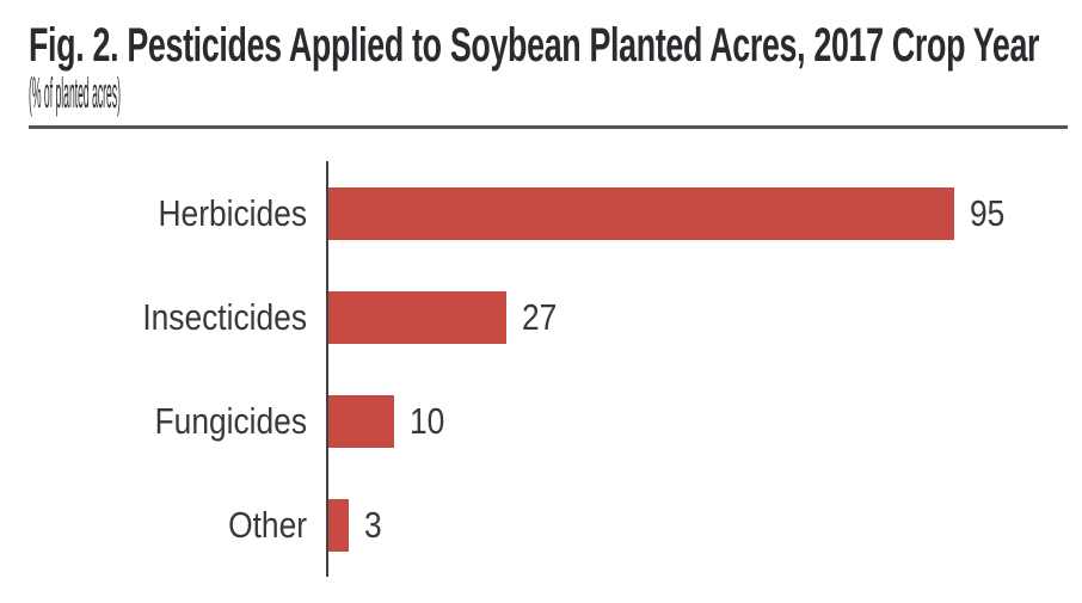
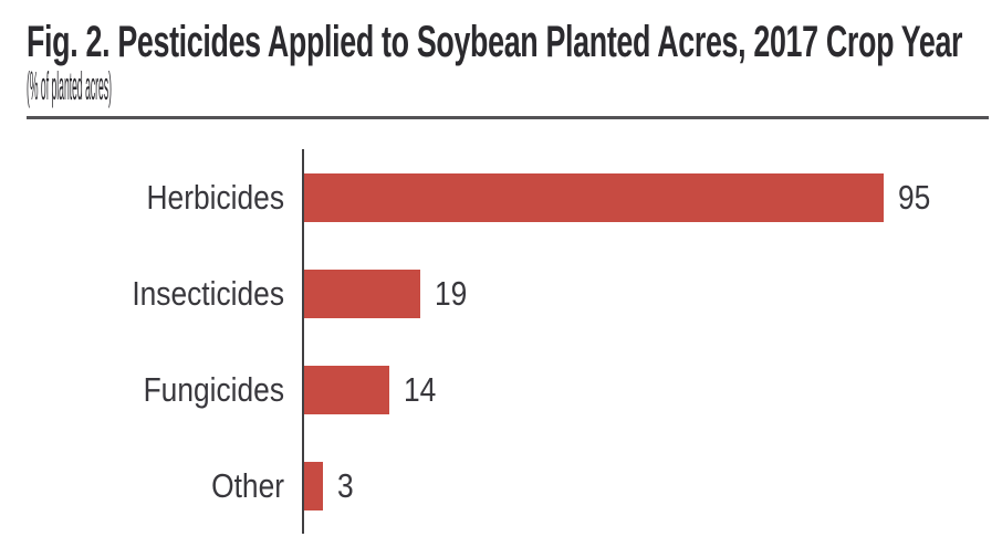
Insecticides: 27 -> 19
Fungicides: 10 -> 14
